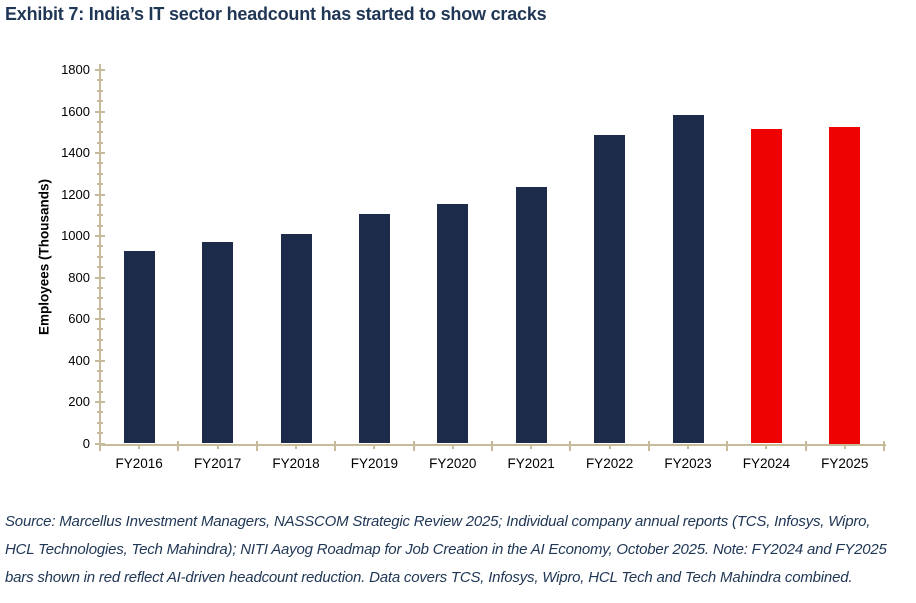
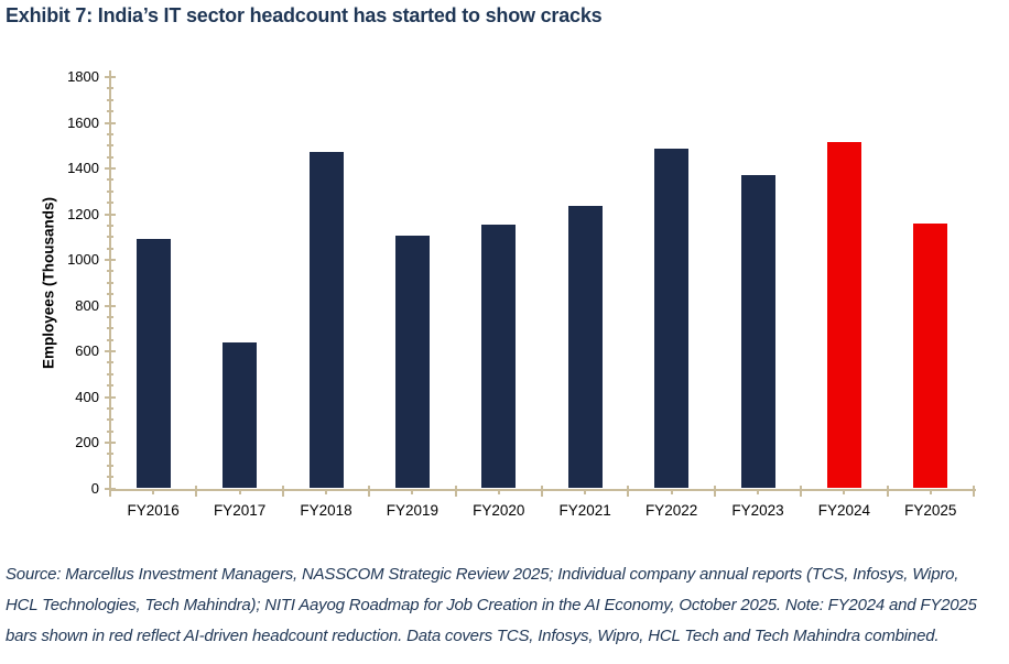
FY2016: 930 -> 1090
FY2017: 970 -> 640
FY2018: 1010 -> 1470
FY2023: 1580 -> 1370
FY2025: 1520 -> 1160
